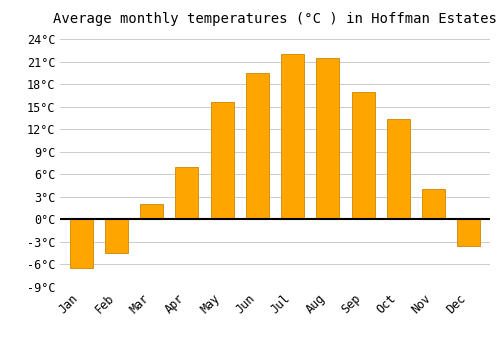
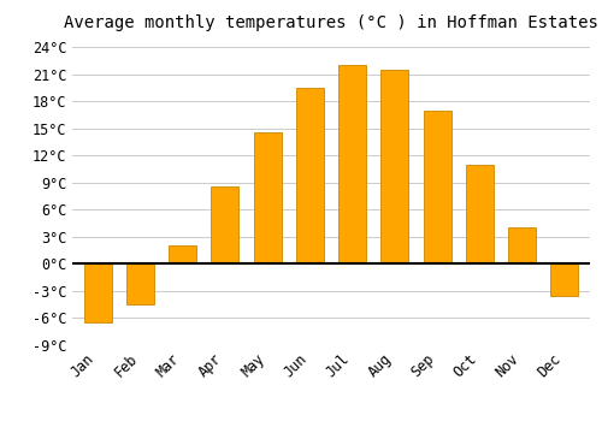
Apr: 7.0°C -> 8.5°C
May: 15.6°C -> 14.5°C
Oct: 13.4°C -> 11.0°C
